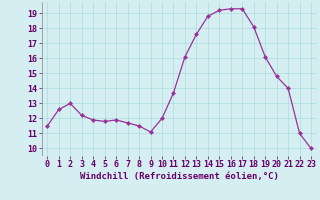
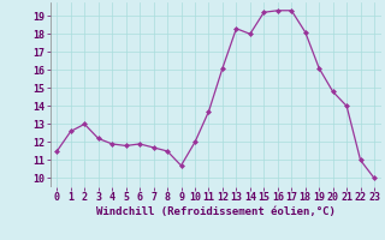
9: 11.1 -> 10.7
13: 17.6 -> 18.3
14: 18.8 -> 18.0
